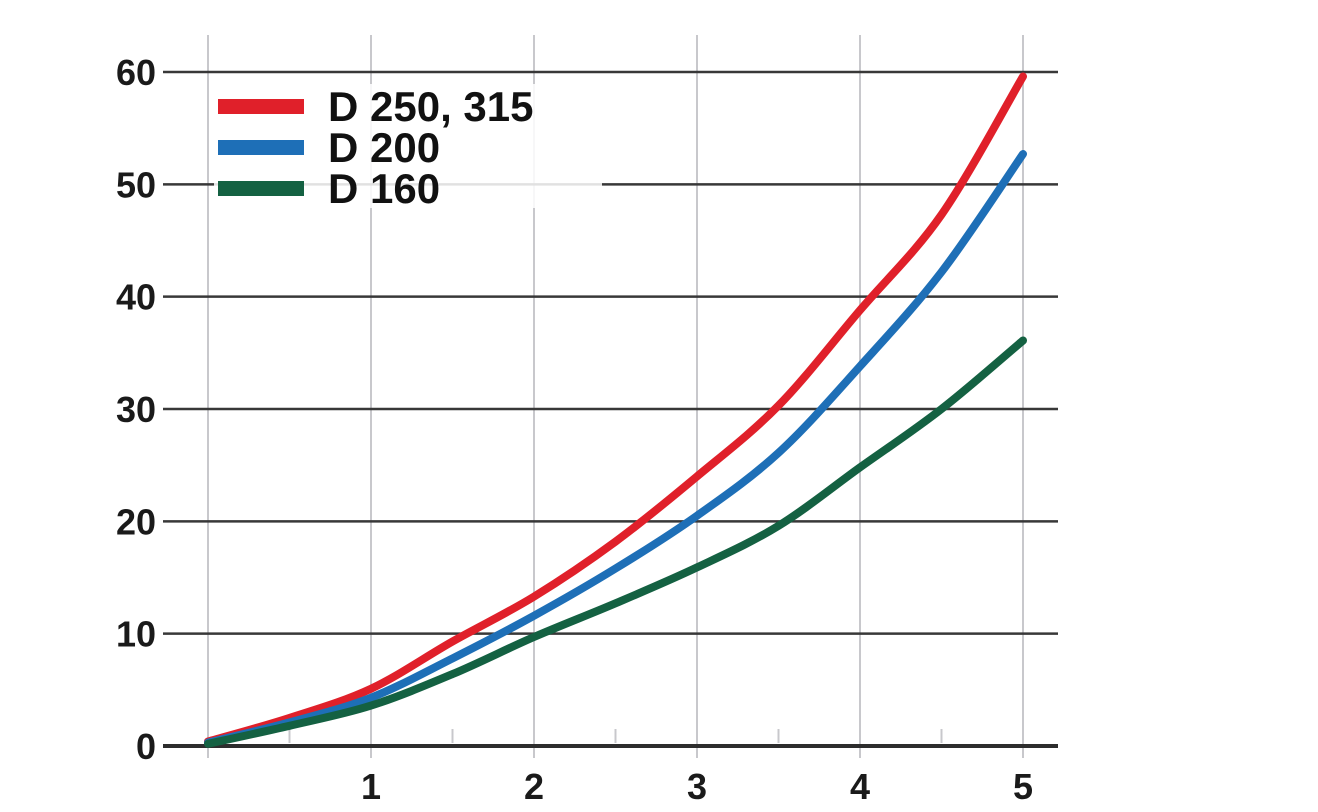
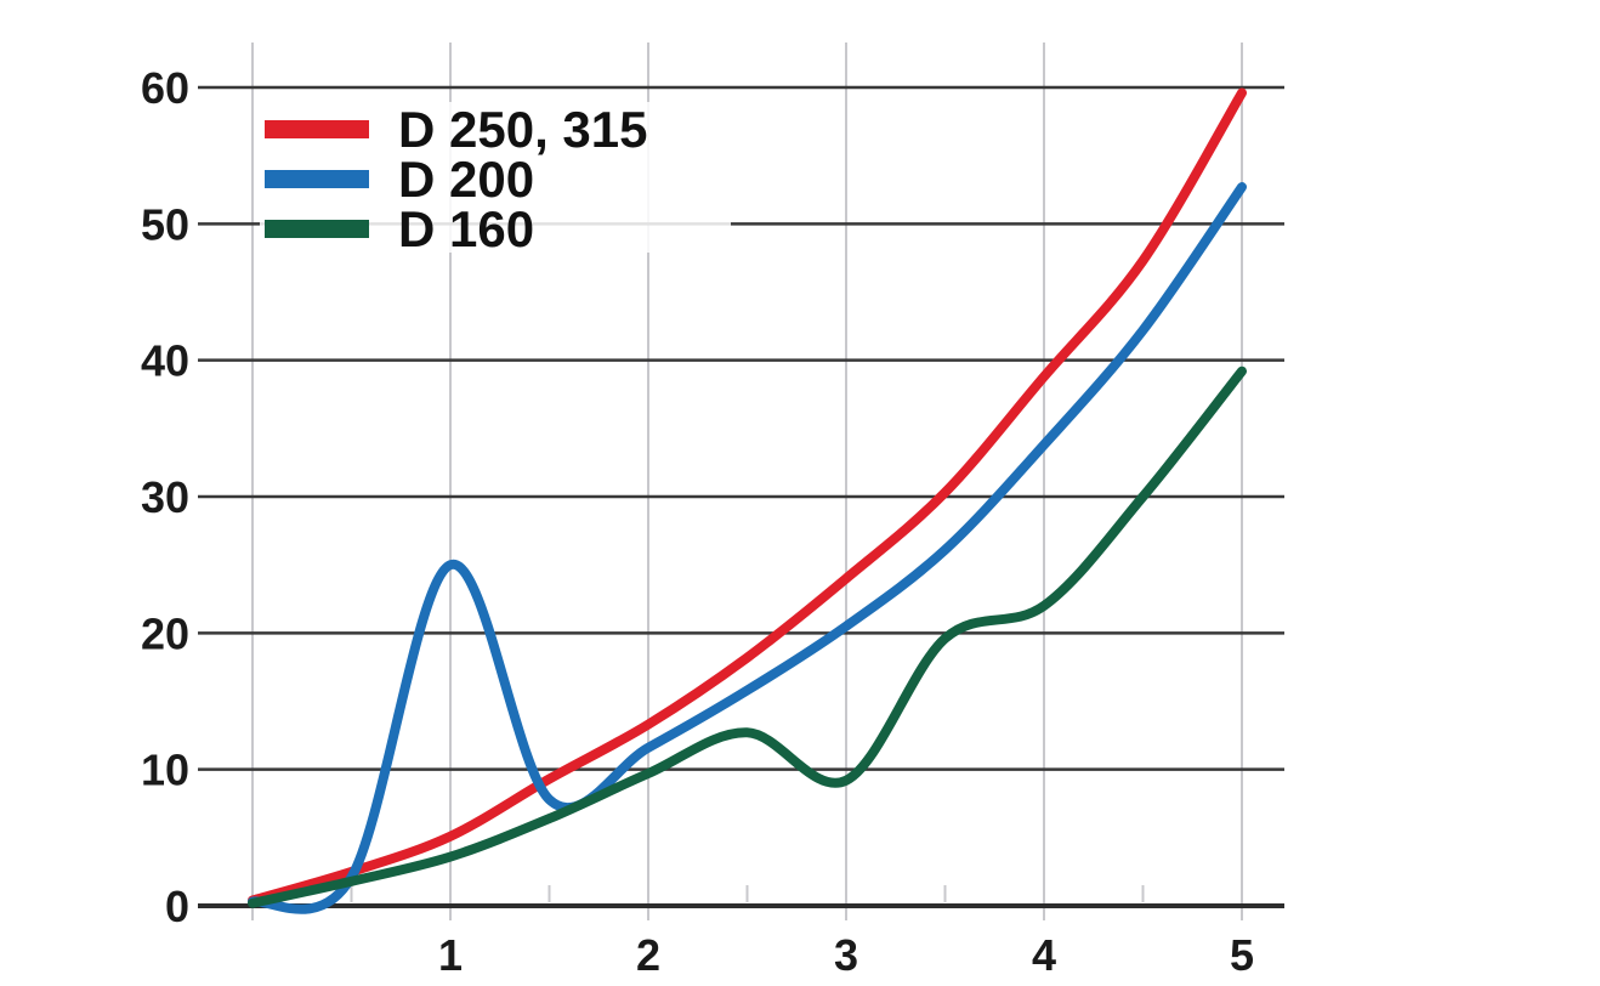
D 200/1: 4.3 -> 25.0
D 160/3: 15.9 -> 9.2
D 160/4: 24.8 -> 22.0
D 160/5: 36.1 -> 39.2
